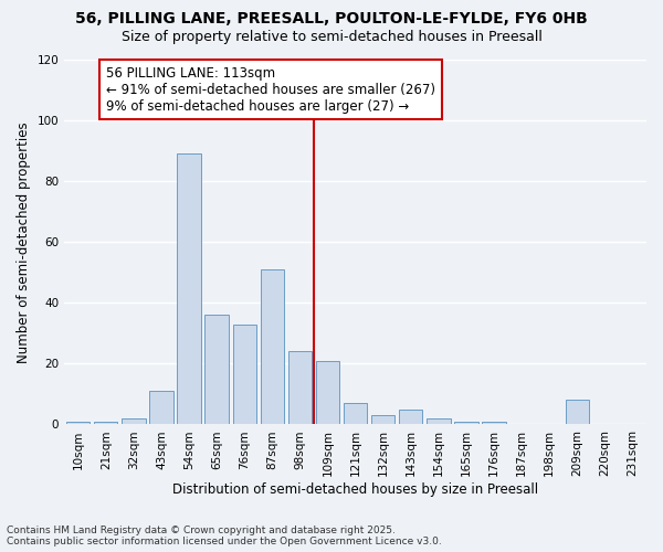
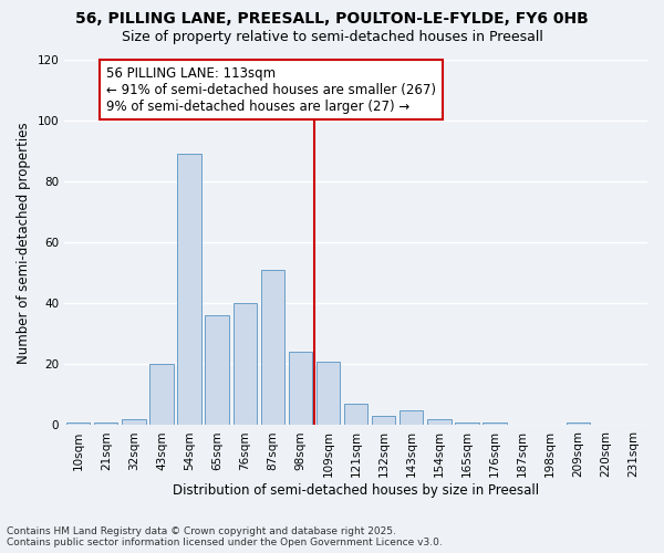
43sqm: 11 -> 20
76sqm: 33 -> 40
209sqm: 8 -> 1
